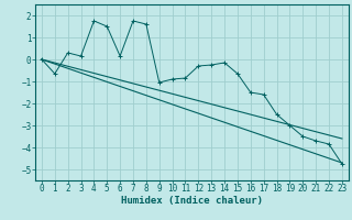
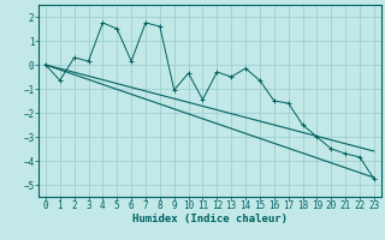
10: -0.90 -> -0.35
11: -0.85 -> -1.45
13: -0.25 -> -0.50
